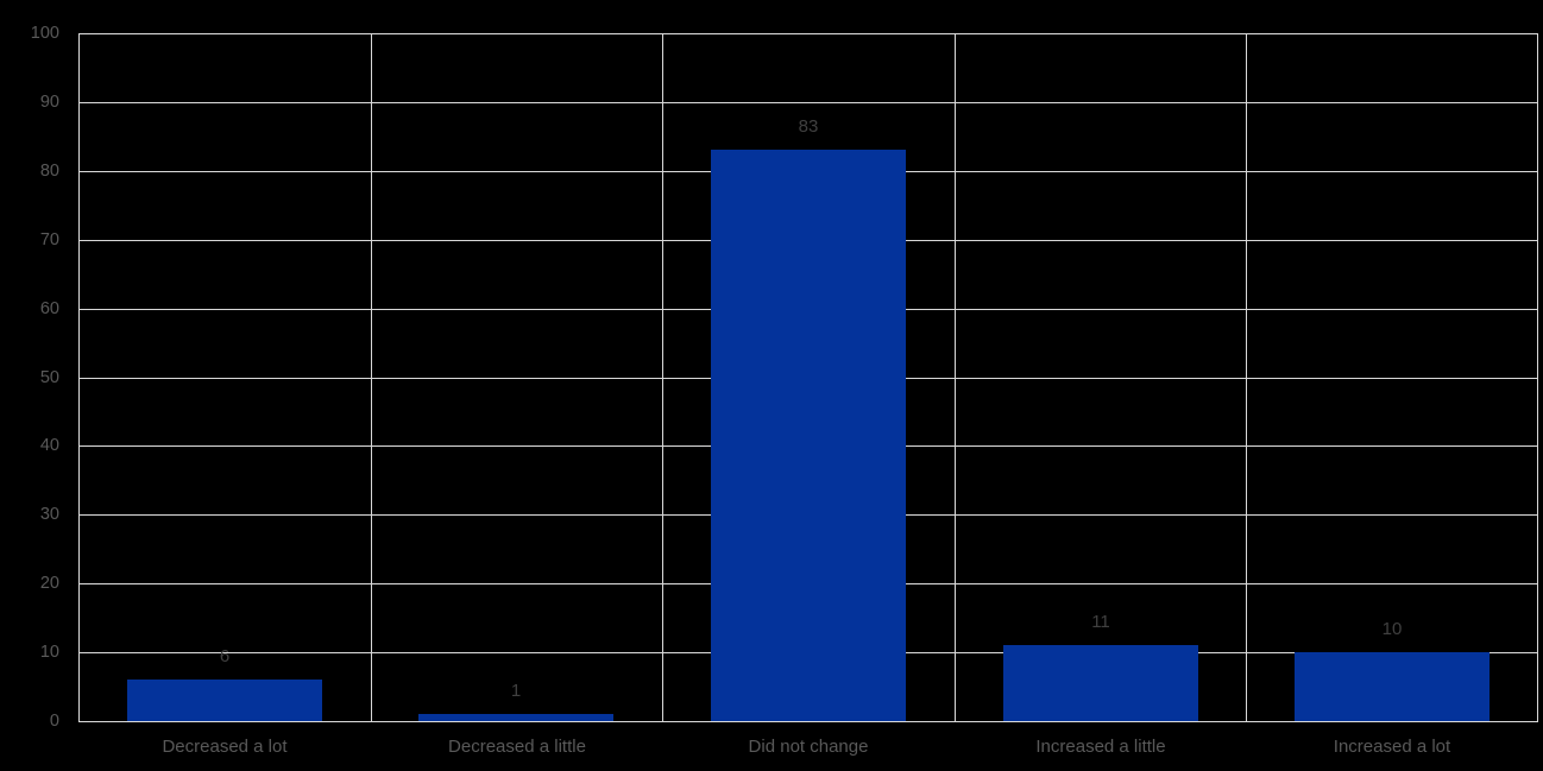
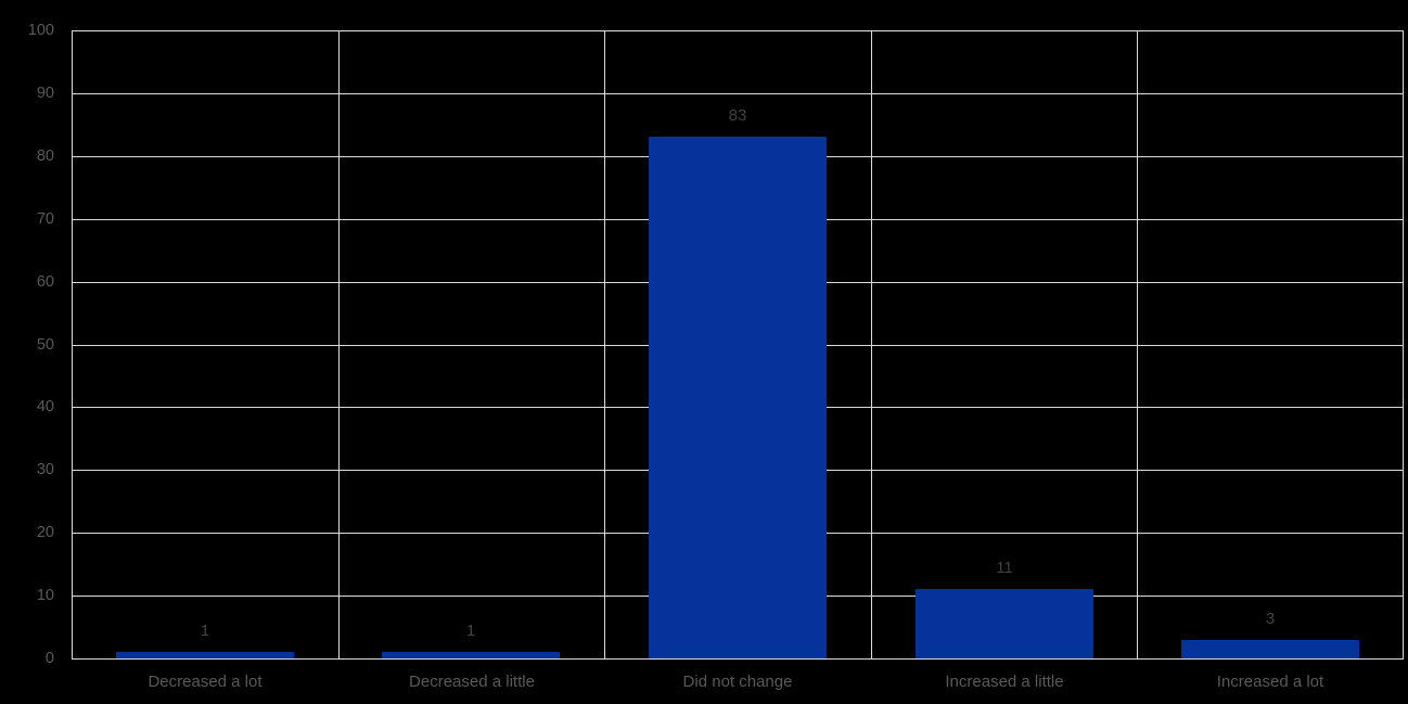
Decreased a lot: 6 -> 1
Increased a lot: 10 -> 3
